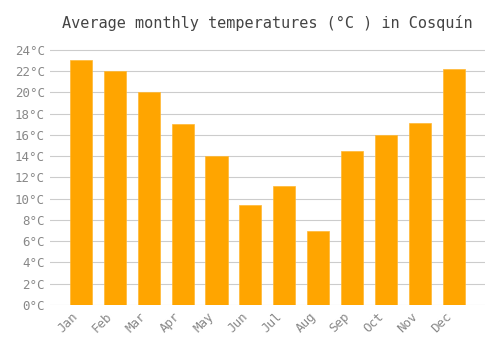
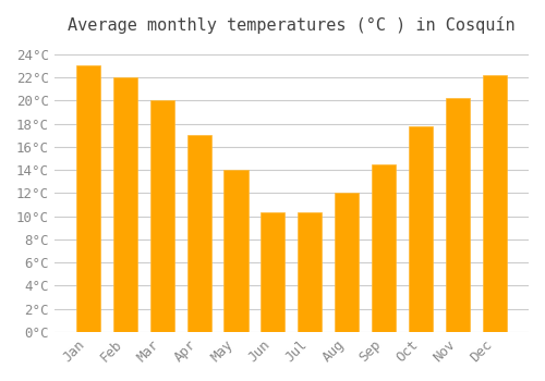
Jun: 9.4°C -> 10.3°C
Jul: 11.2°C -> 10.3°C
Aug: 7.0°C -> 12.0°C
Oct: 16.0°C -> 17.8°C
Nov: 17.1°C -> 20.2°C
